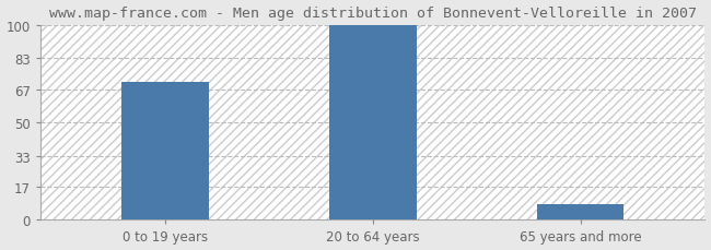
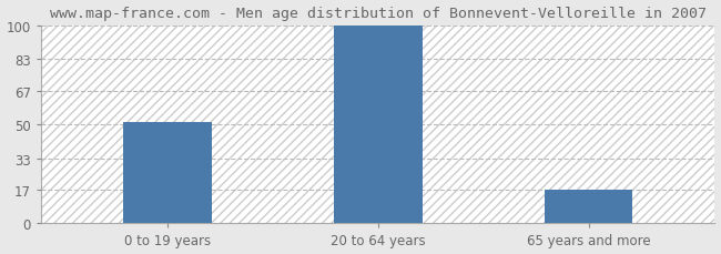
0 to 19 years: 71 -> 51
65 years and more: 8 -> 17
